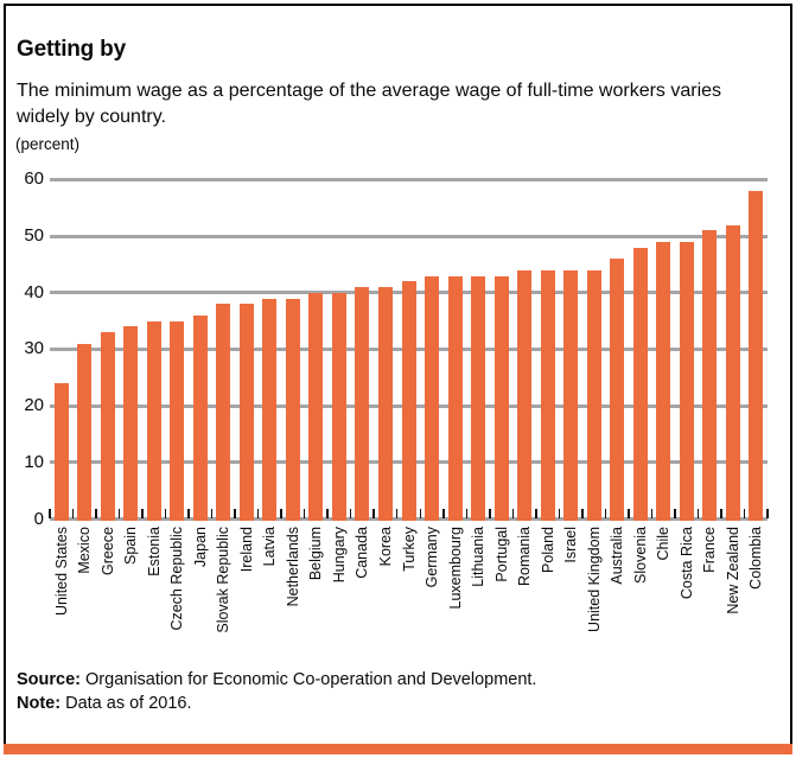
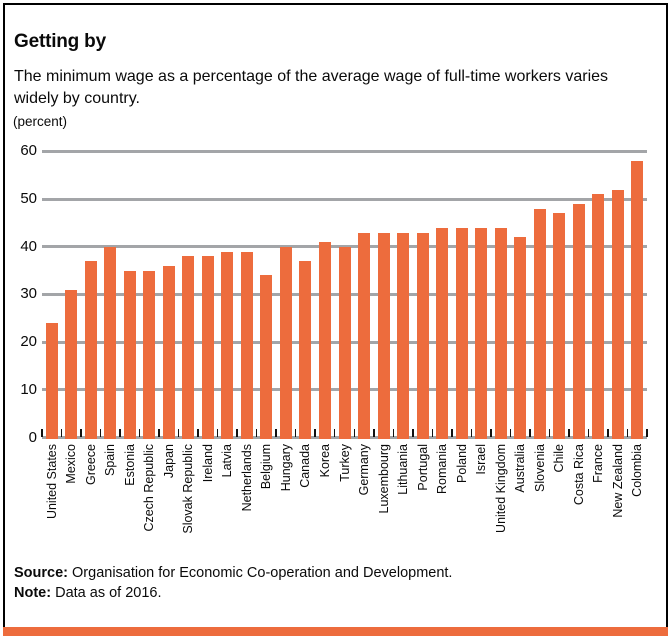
Greece: 33 -> 37
Spain: 34 -> 40
Belgium: 40 -> 34
Canada: 41 -> 37
Turkey: 42 -> 40
Australia: 46 -> 42
Chile: 49 -> 47
